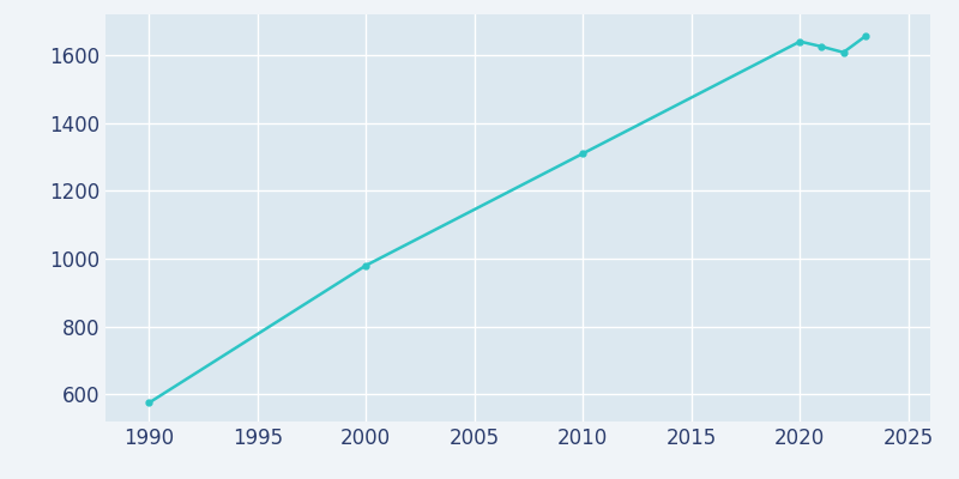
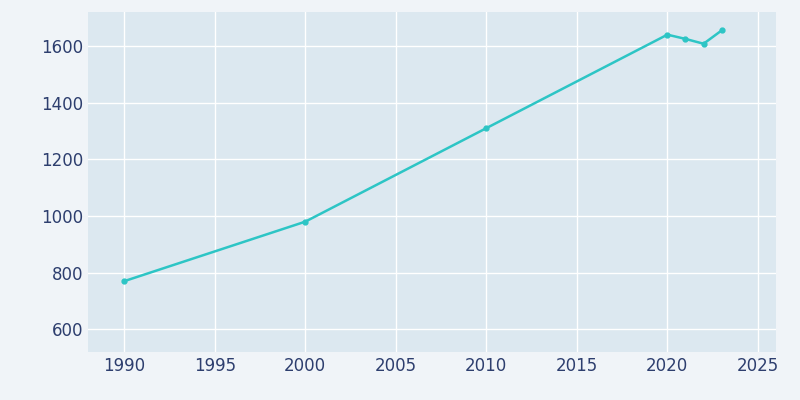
1990: 575 -> 770
